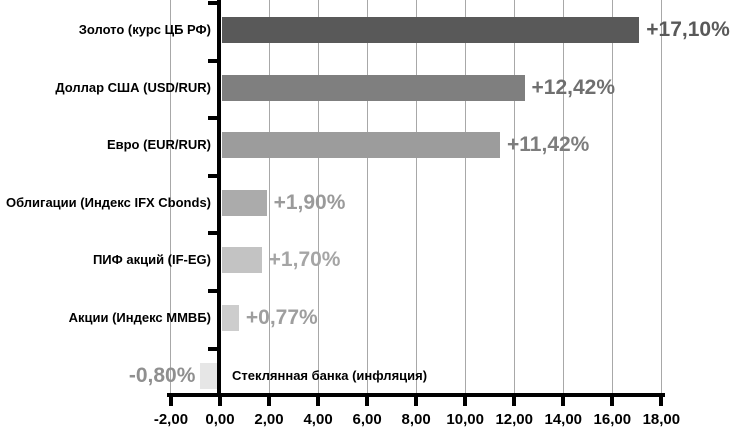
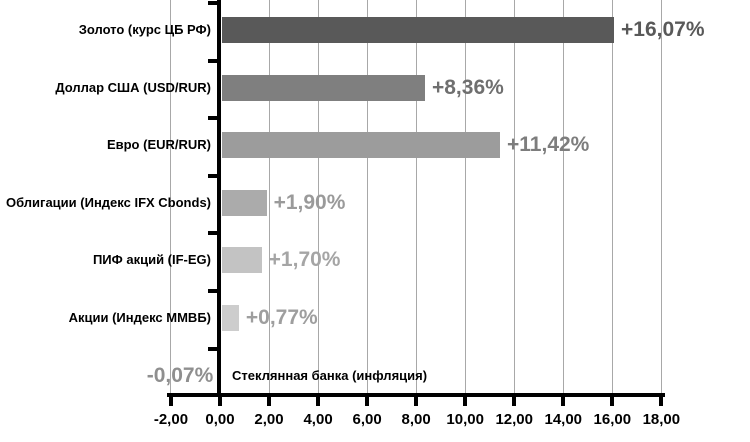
Золото (курс ЦБ РФ): +17,10% -> +16,07%
Доллар США (USD/RUR): +12,42% -> +8,36%
Стеклянная банка (инфляция): -0,80% -> -0,07%
